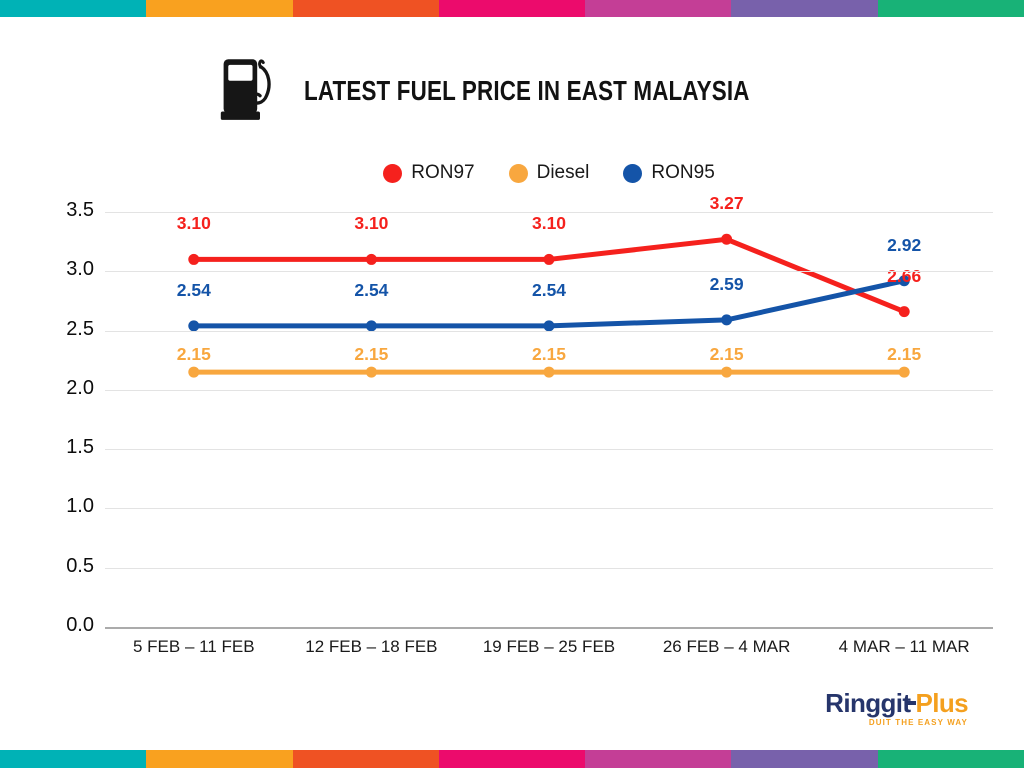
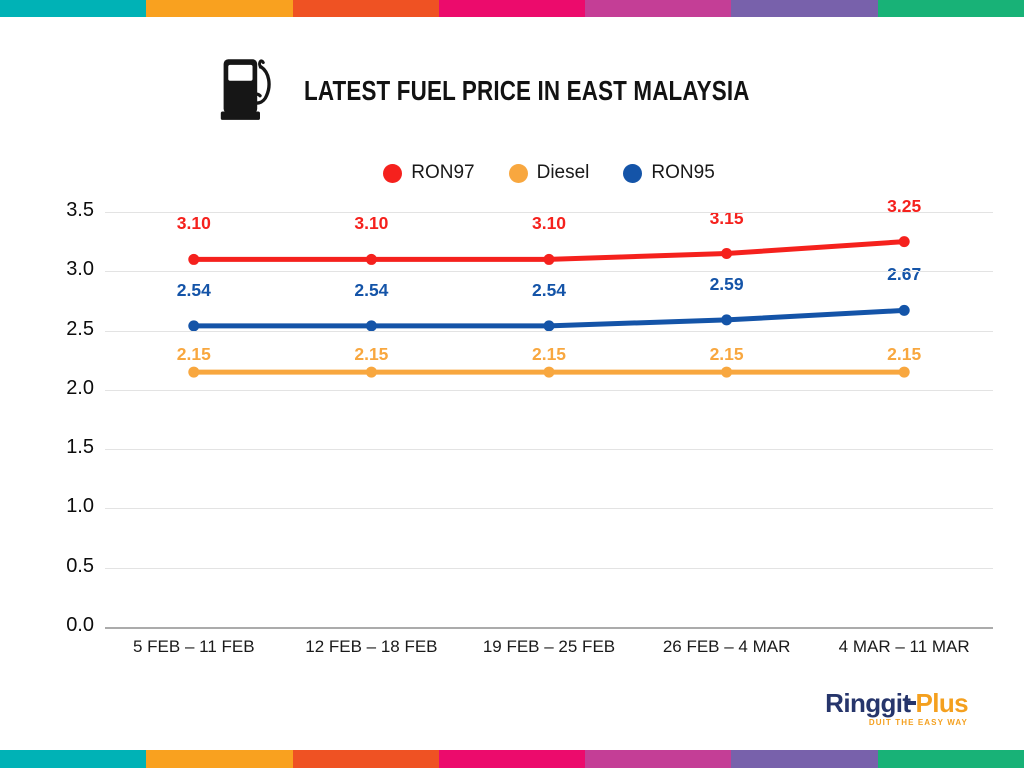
RON97/26 FEB – 4 MAR: 3.27 -> 3.15
RON97/4 MAR – 11 MAR: 2.66 -> 3.25
RON95/4 MAR – 11 MAR: 2.92 -> 2.67
